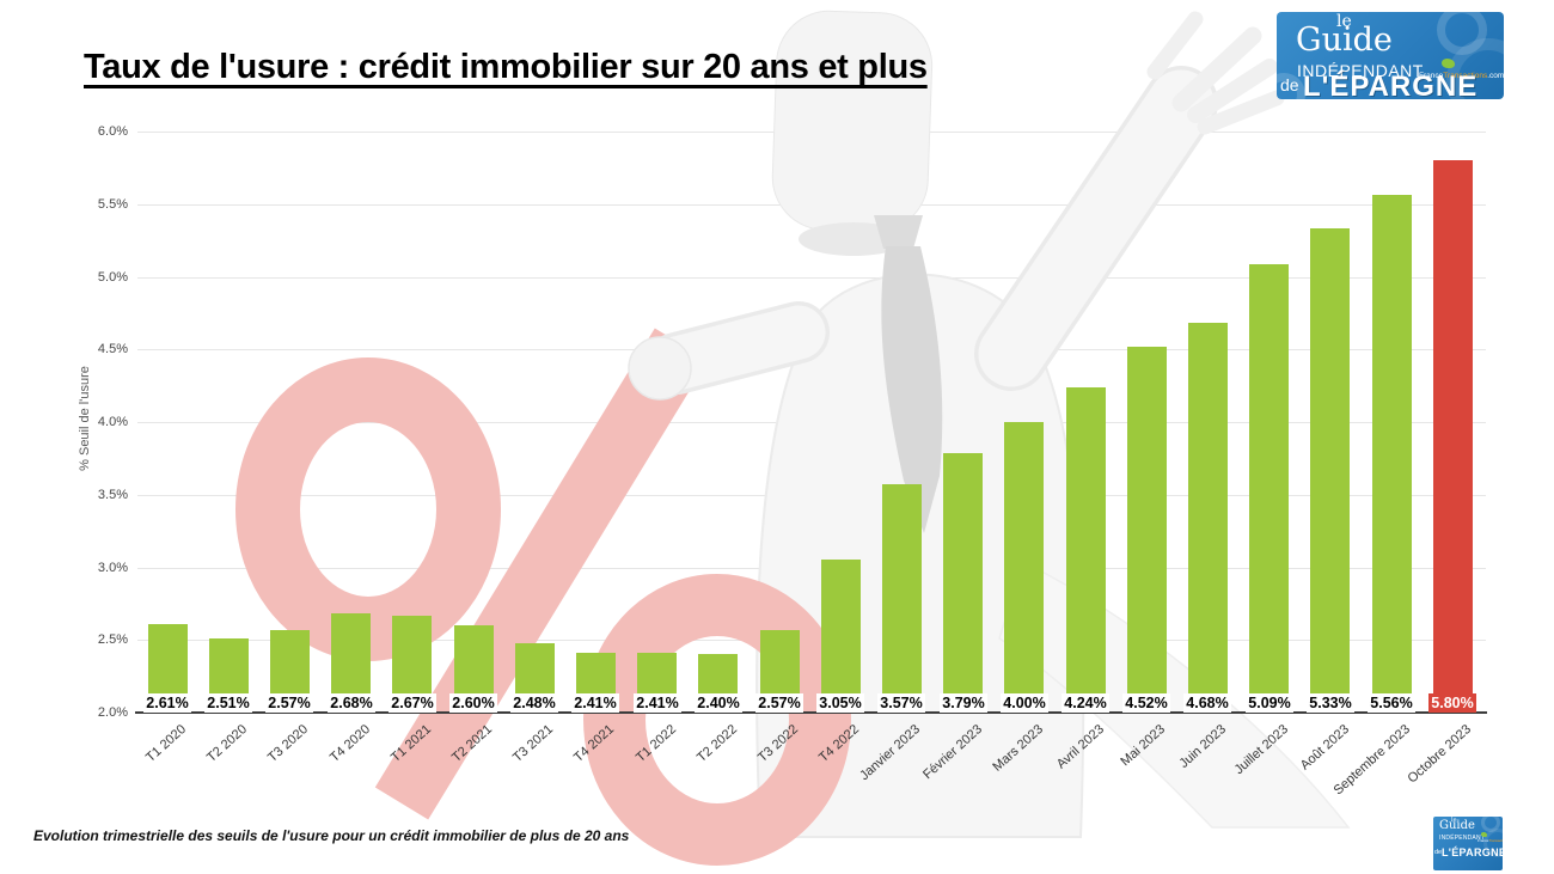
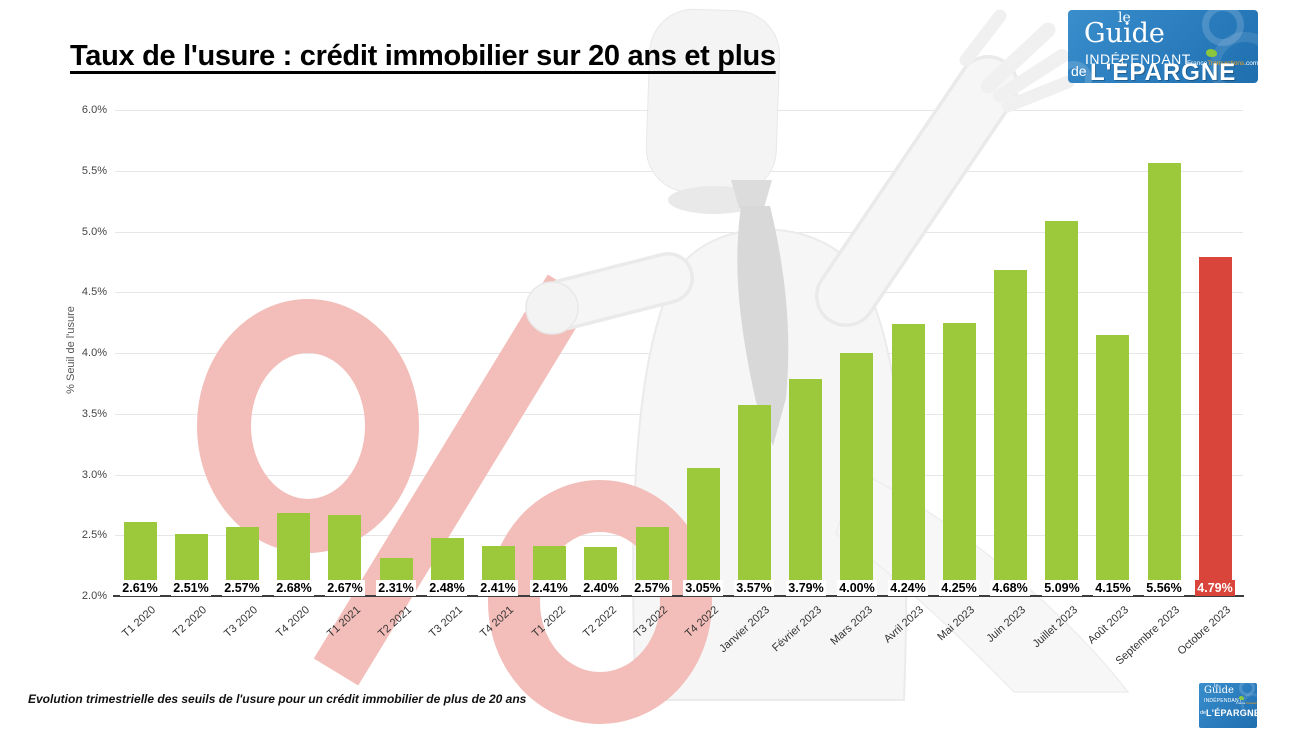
T2 2021: 2.60% -> 2.31%
Mai 2023: 4.52% -> 4.25%
Août 2023: 5.33% -> 4.15%
Octobre 2023: 5.80% -> 4.79%
